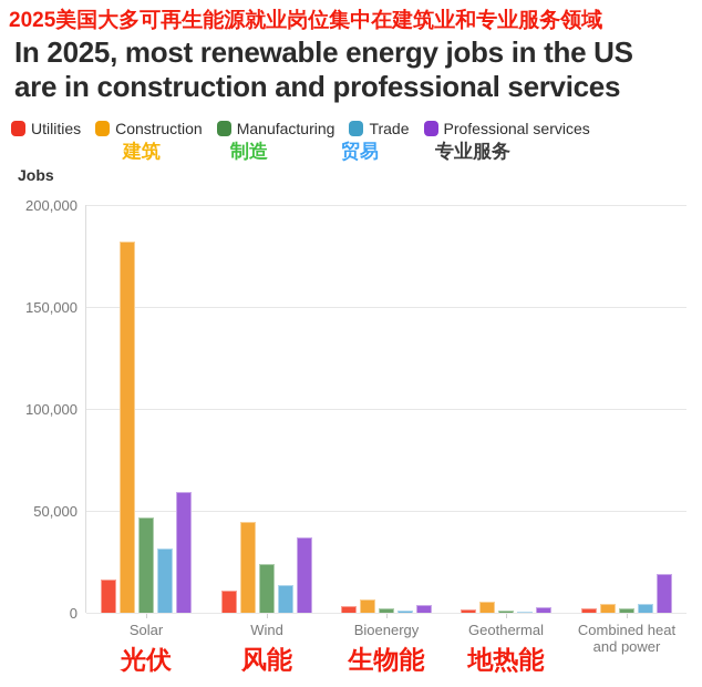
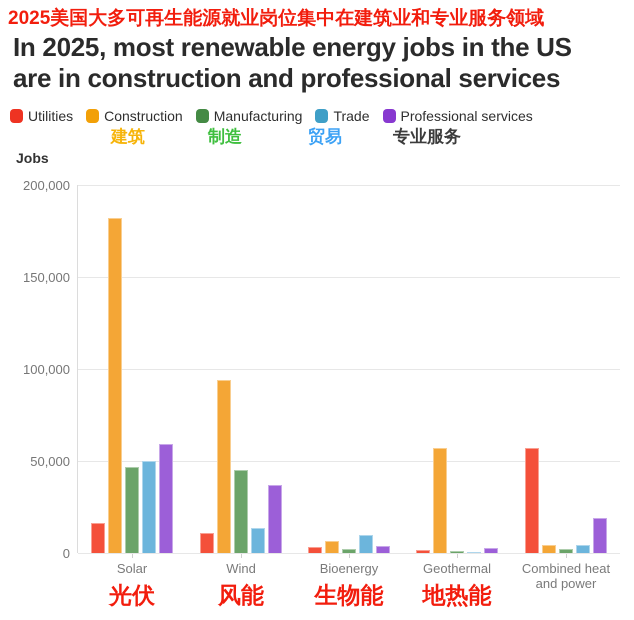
Trade/Solar: 32000 -> 50000
Construction/Wind: 44000 -> 94000
Manufacturing/Wind: 24000 -> 45000
Trade/Bioenergy: 1000 -> 10000
Construction/Geothermal: 6000 -> 57000
Utilities/Combined heat and power: 2000 -> 57000
